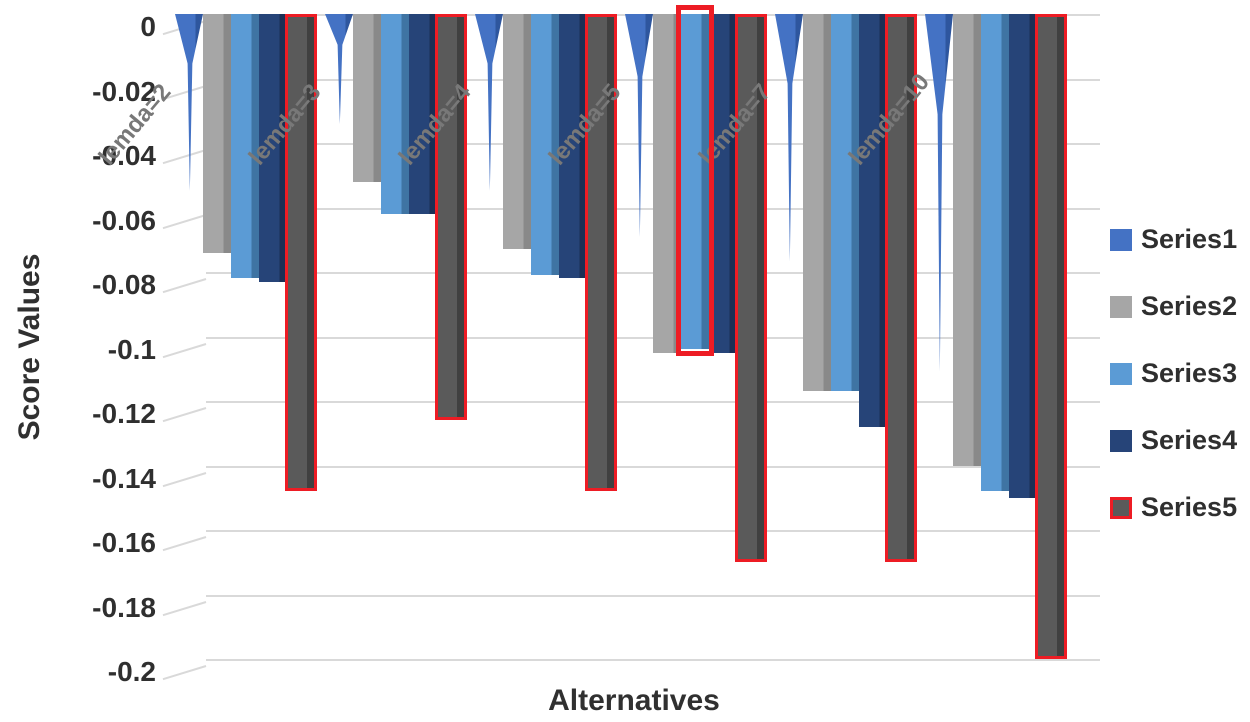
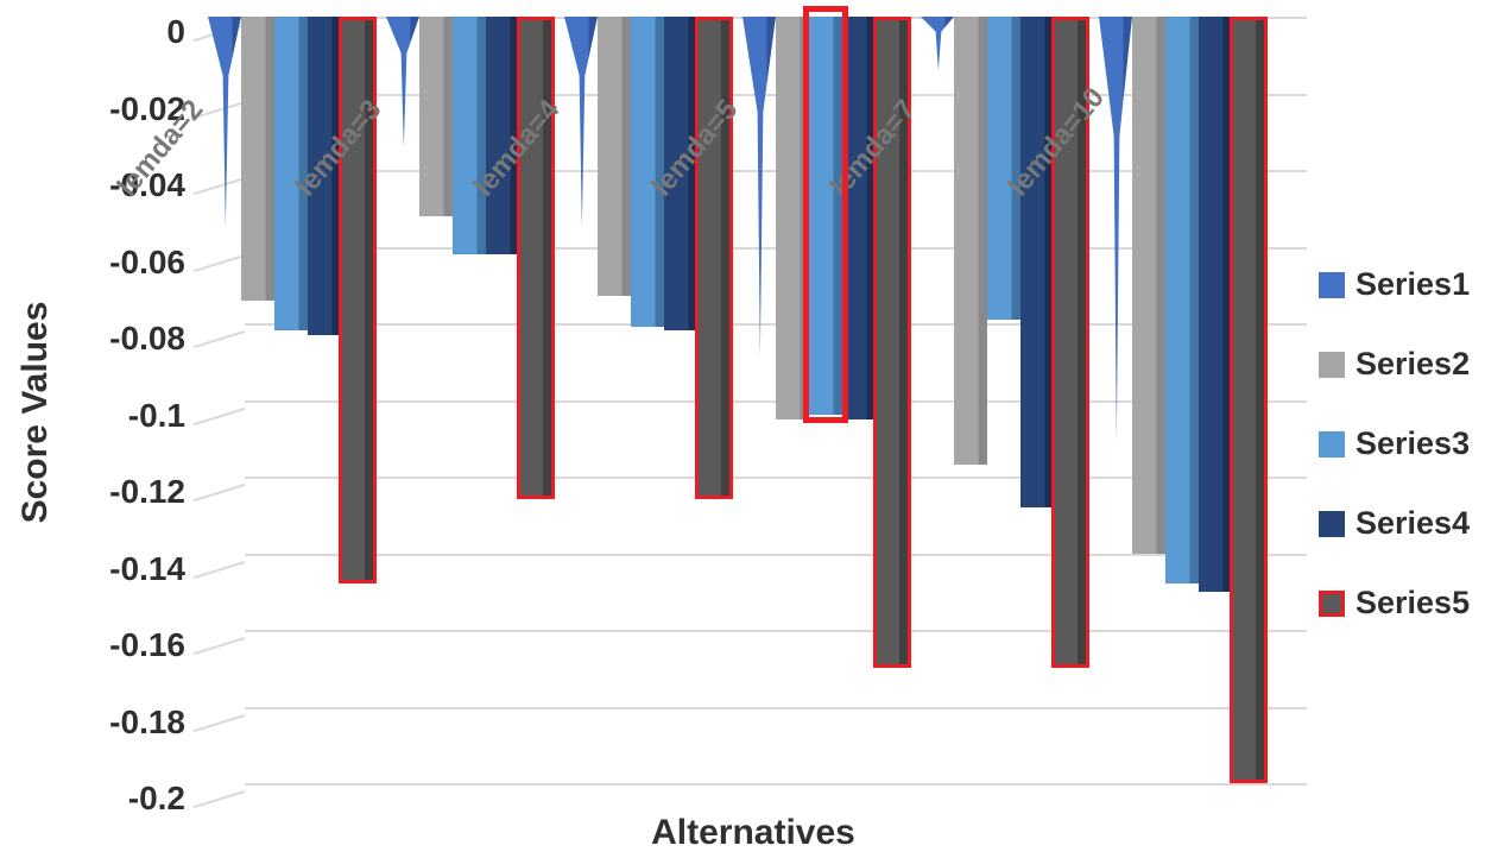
Series5/lemda=4: -0.146 -> -0.124
Series1/lemda=5: -0.069 -> -0.089
Series1/lemda=7: -0.077 -> -0.014
Series3/lemda=7: -0.117 -> -0.079
